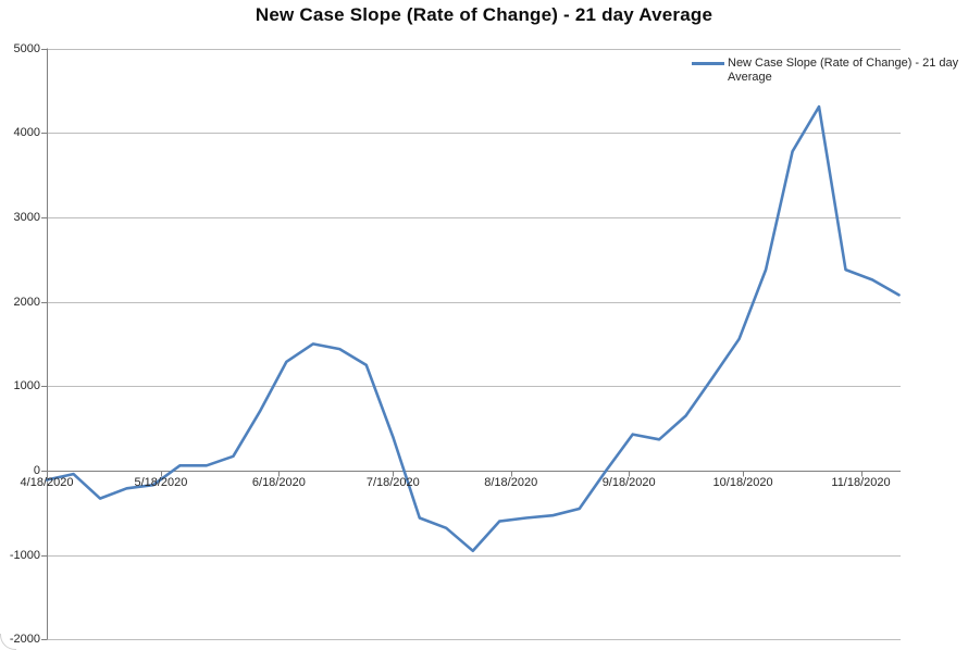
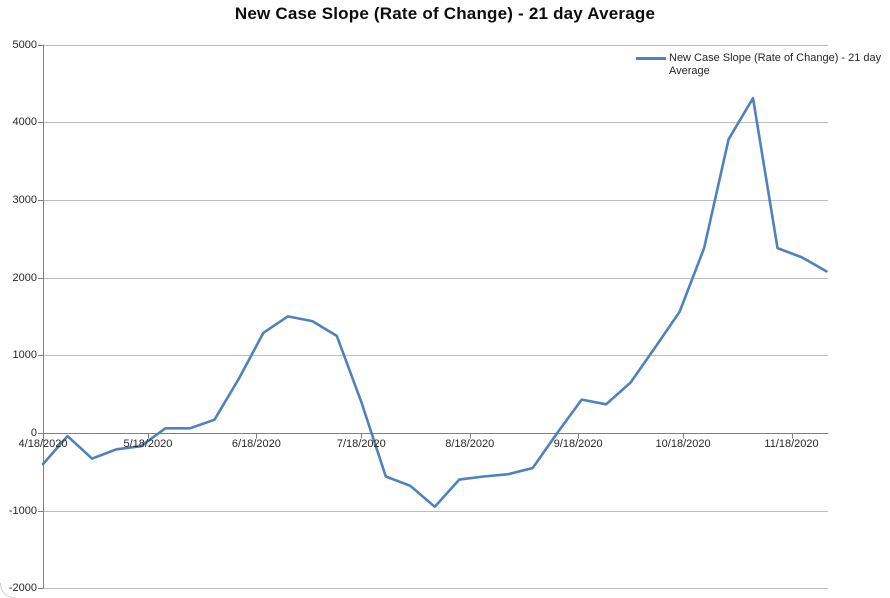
4/18/2020: -100 -> -400
